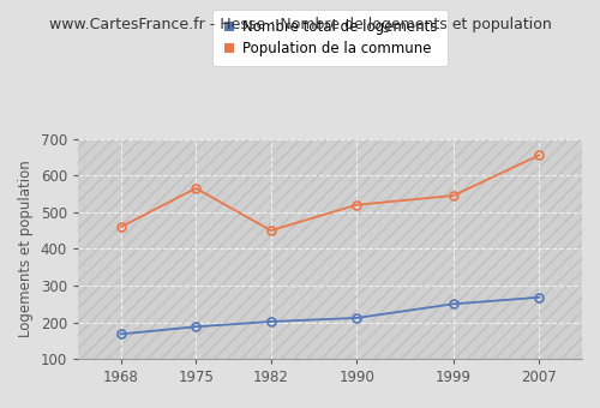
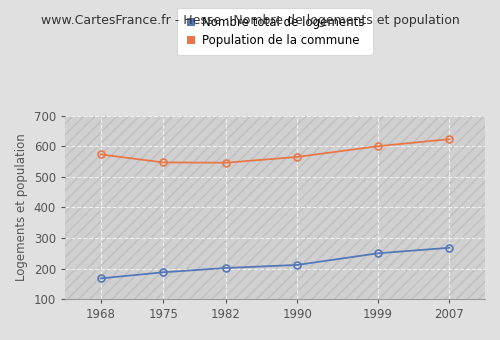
Population de la commune/1968: 460 -> 573
Population de la commune/1975: 565 -> 547
Population de la commune/1982: 450 -> 546
Population de la commune/1990: 520 -> 565
Population de la commune/1999: 545 -> 600
Population de la commune/2007: 655 -> 623
